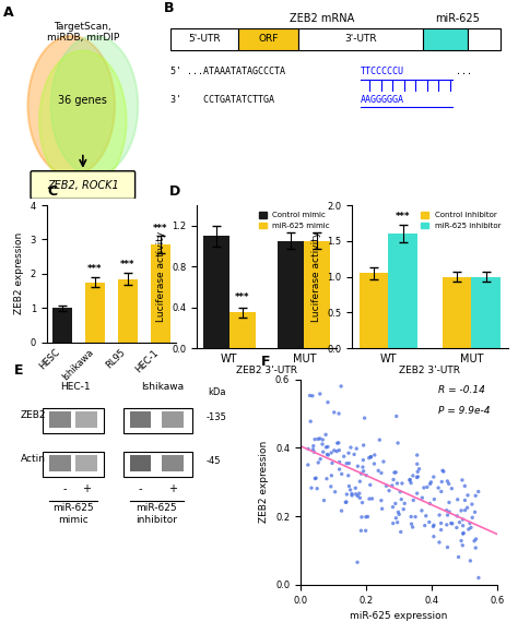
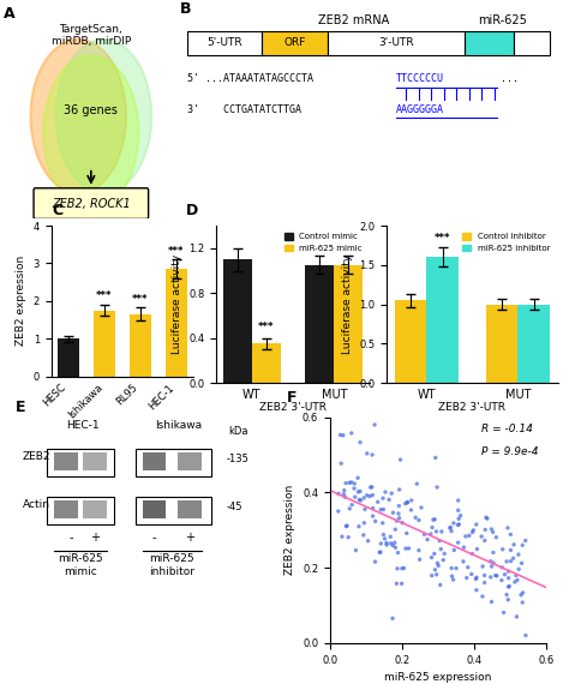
RL95: 1.85 -> 1.65
